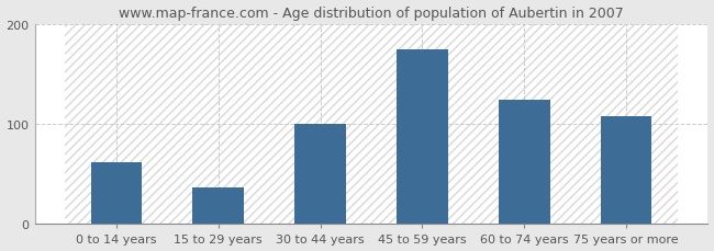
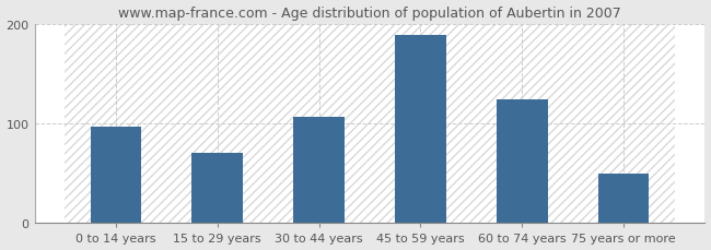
0 to 14 years: 62 -> 97
15 to 29 years: 36 -> 70
30 to 44 years: 100 -> 106
45 to 59 years: 174 -> 188
75 years or more: 108 -> 50
